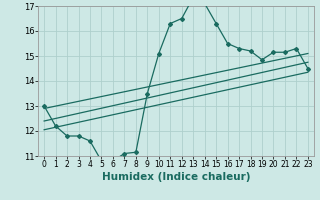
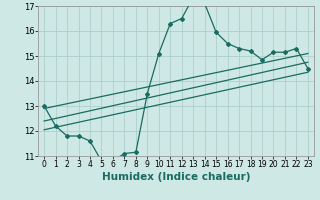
15: 16.30 -> 15.95
